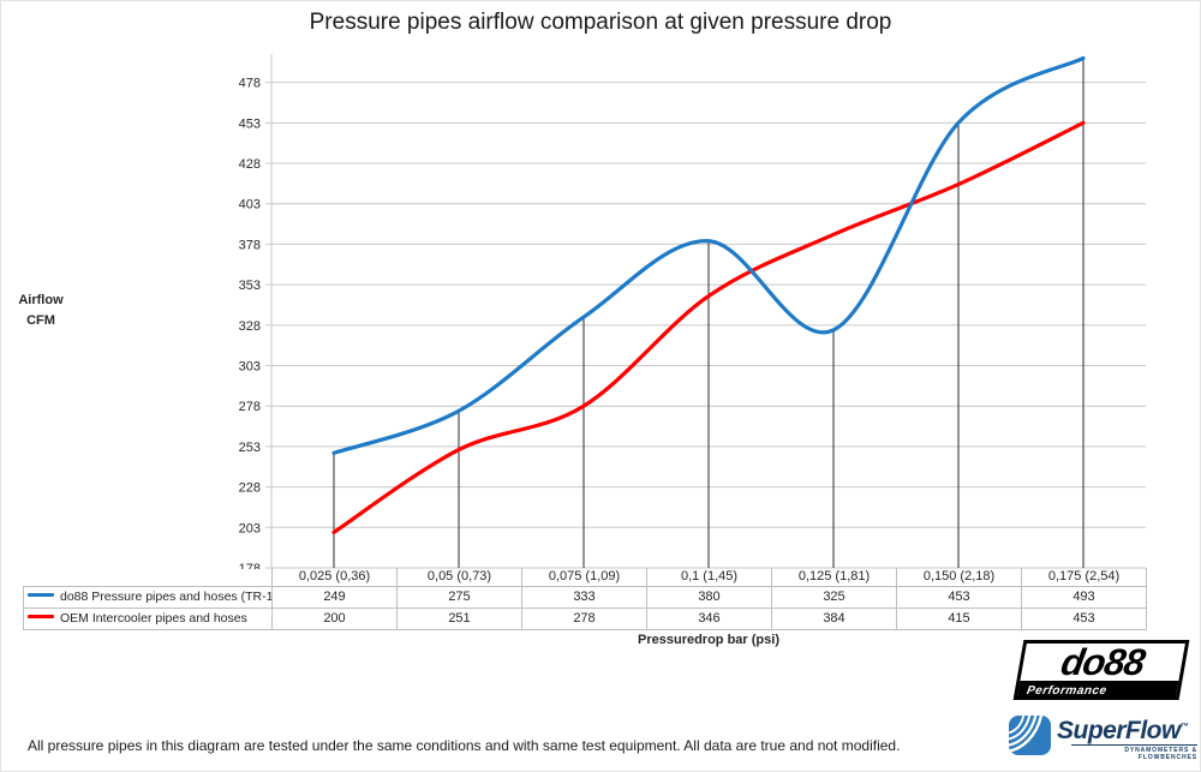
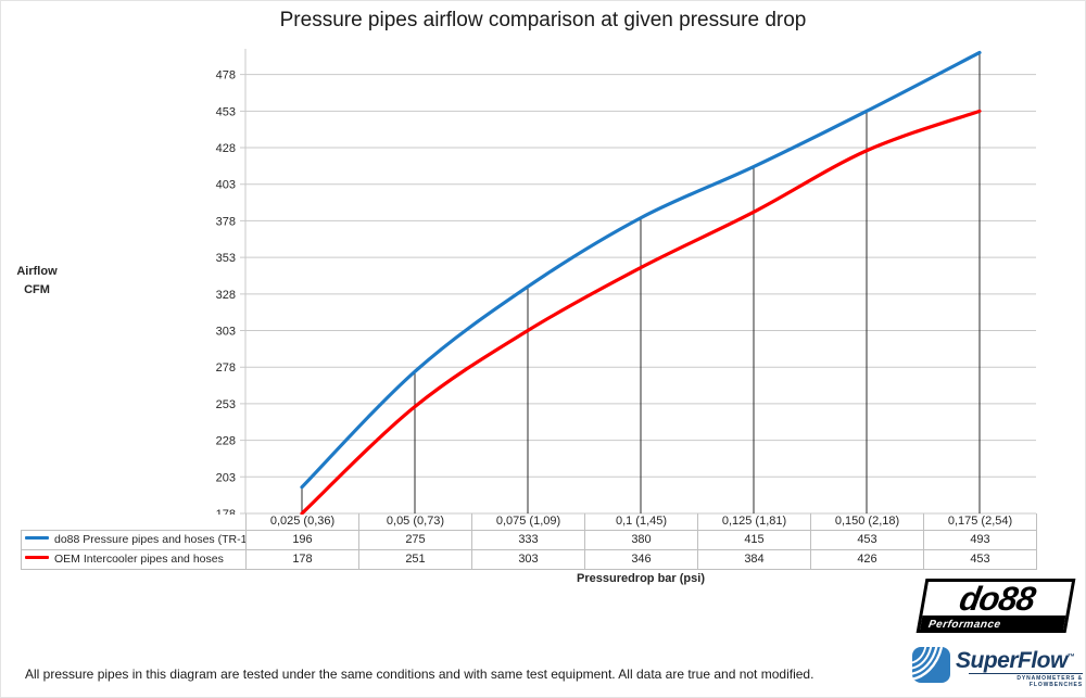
do88 Pressure pipes and hoses (TR-110)/0,025 (0,36): 249 -> 196
OEM Intercooler pipes and hoses/0,025 (0,36): 200 -> 178
OEM Intercooler pipes and hoses/0,075 (1,09): 278 -> 303
do88 Pressure pipes and hoses (TR-110)/0,125 (1,81): 325 -> 415
OEM Intercooler pipes and hoses/0,150 (2,18): 415 -> 426
